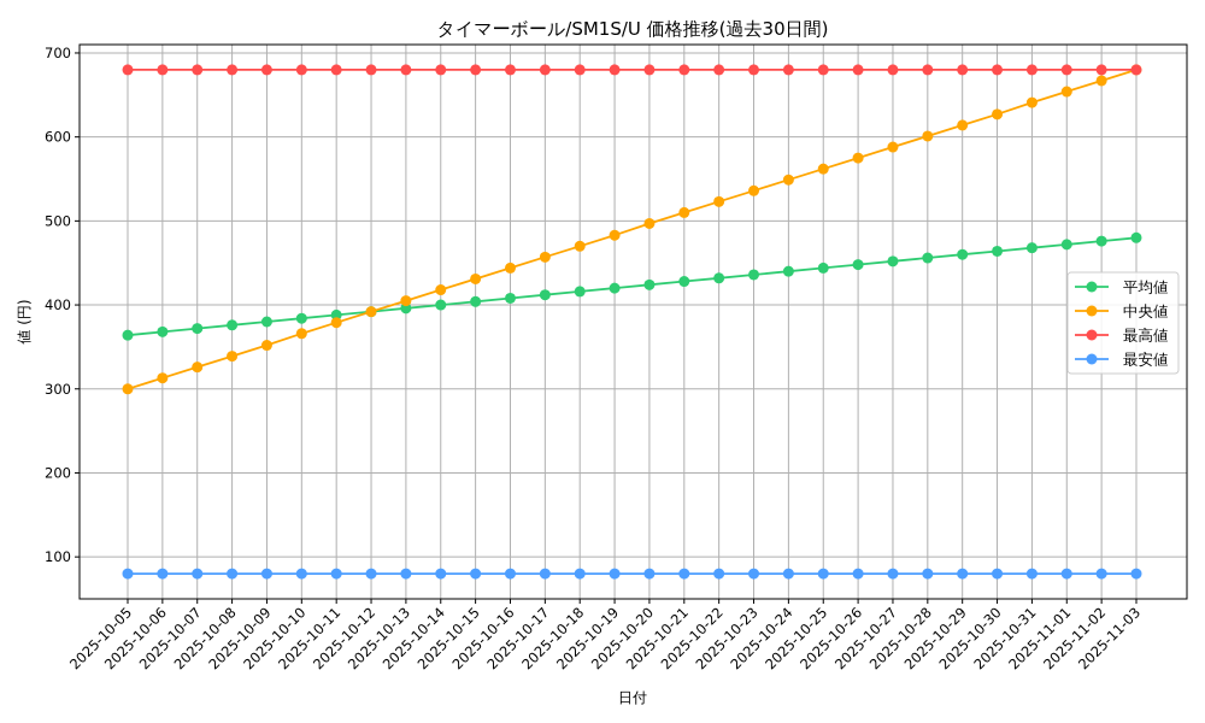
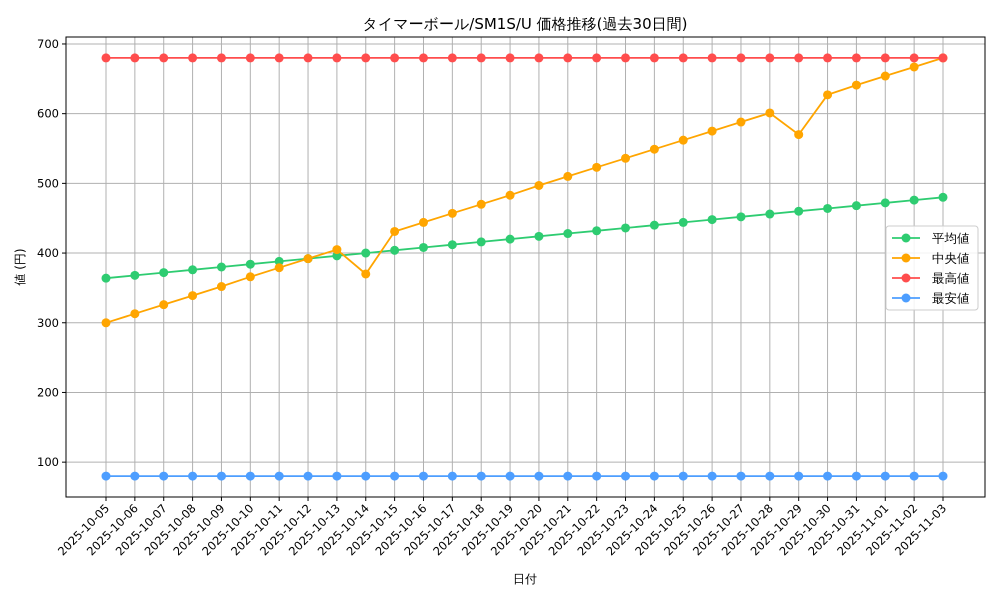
中央値/2025-10-14: 420 -> 370
中央値/2025-10-29: 610 -> 570
